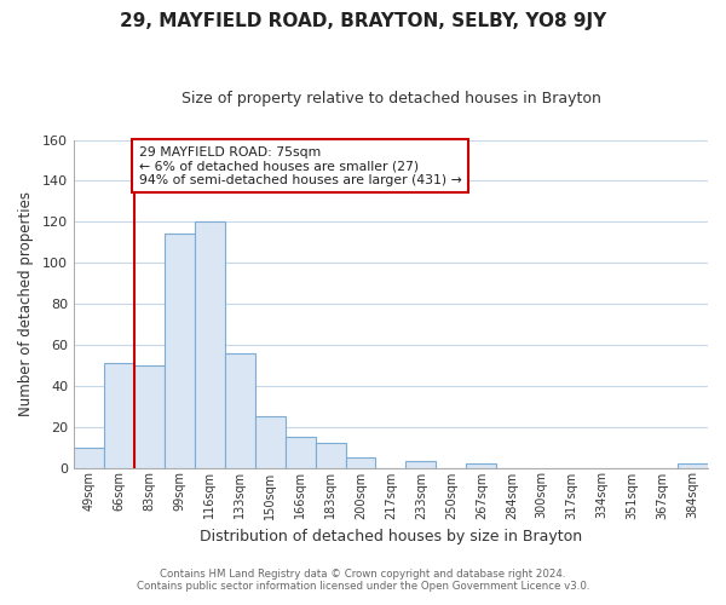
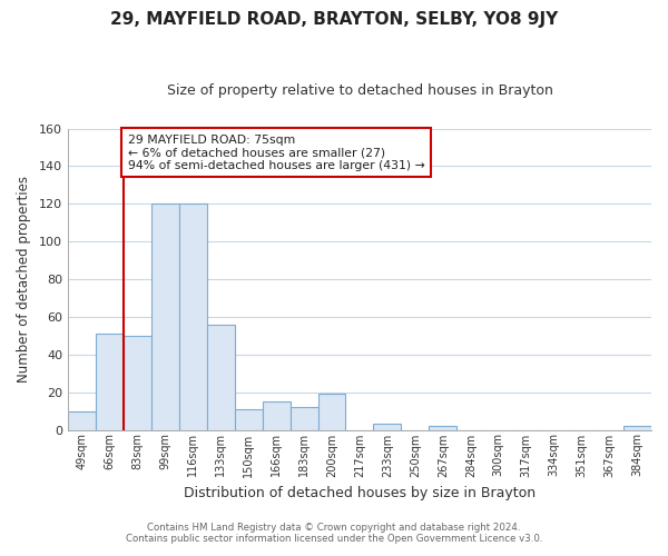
99sqm: 114 -> 120
150sqm: 25 -> 11
200sqm: 5 -> 19
